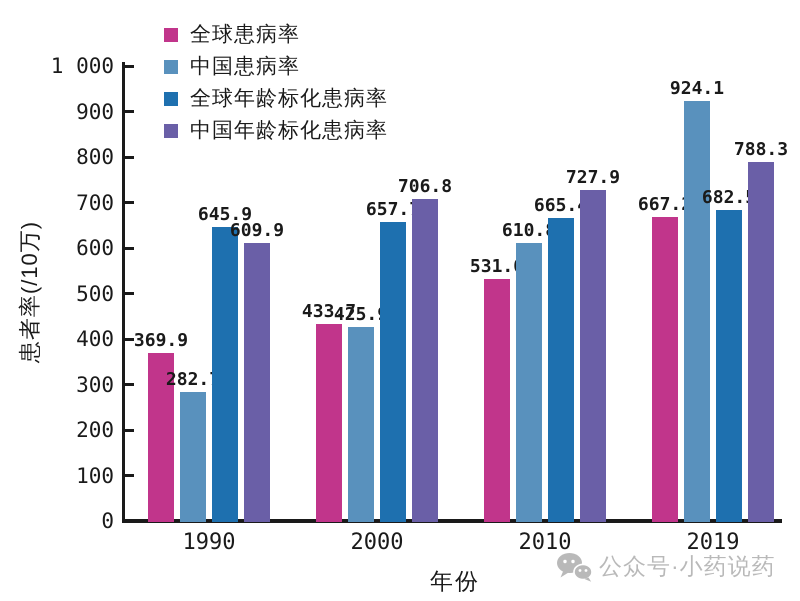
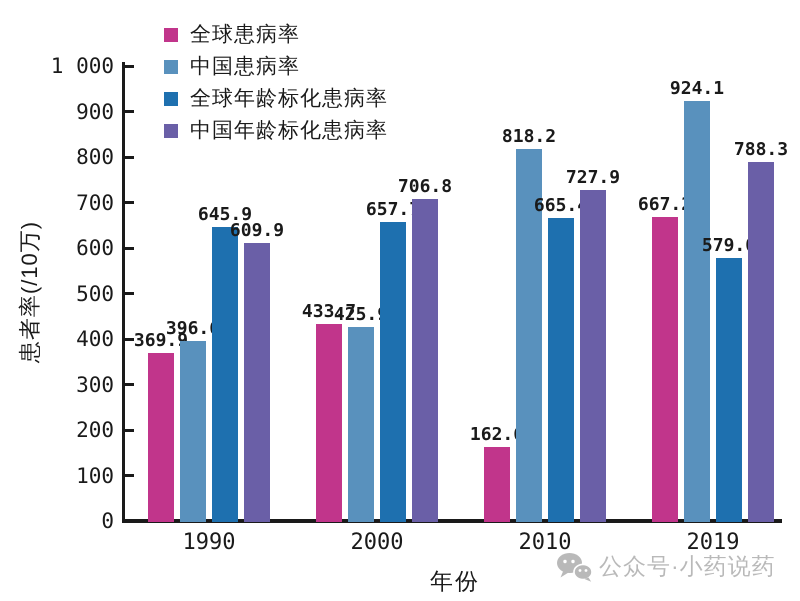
中国患病率/1990: 282.7 -> 396.6
全球患病率/2010: 531.0 -> 162.6
中国患病率/2010: 610.8 -> 818.2
全球年龄标化患病率/2019: 682.5 -> 579.0
